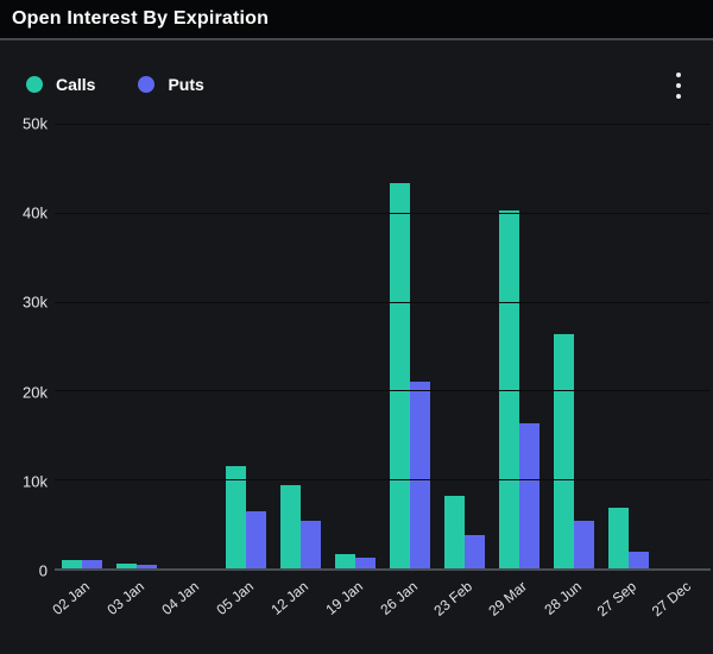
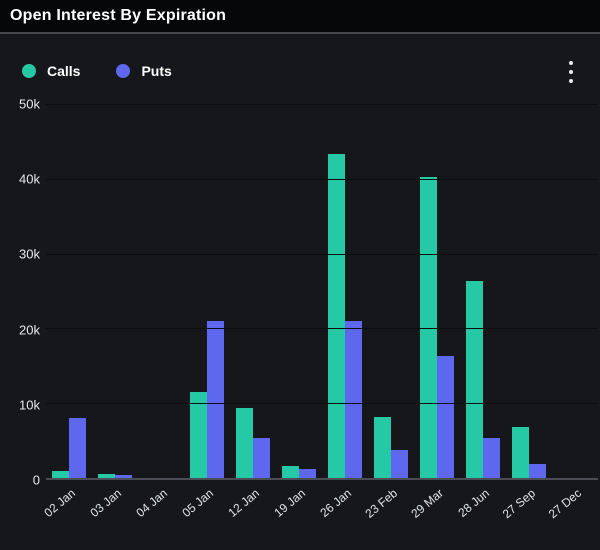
Puts/02 Jan: 1k -> 8k
Puts/05 Jan: 6k -> 21k
